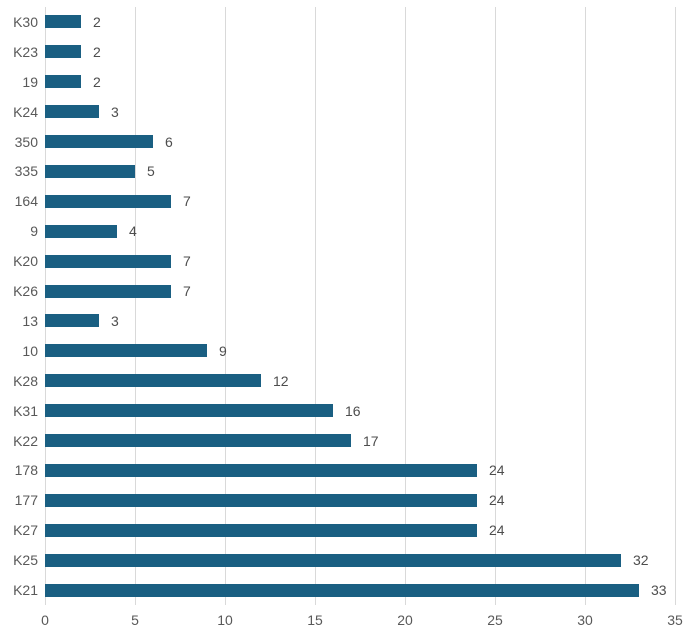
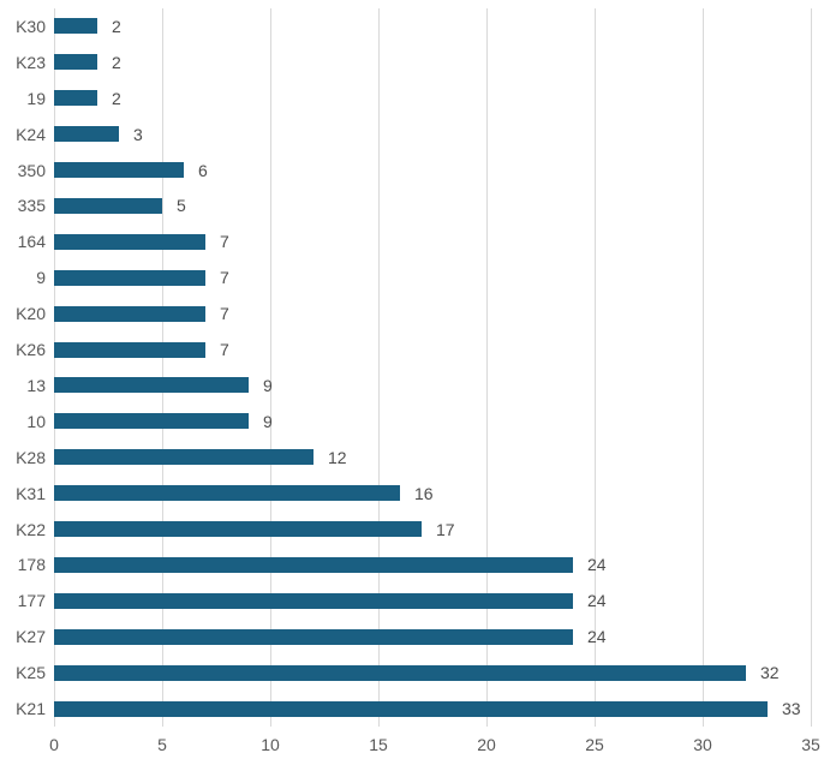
9: 4 -> 7
13: 3 -> 9
